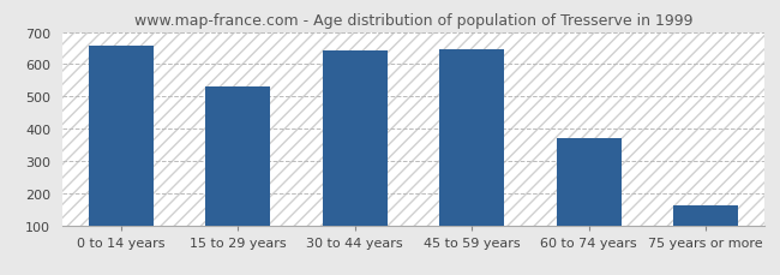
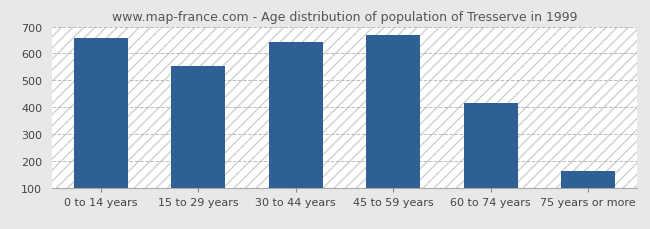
15 to 29 years: 530 -> 555
45 to 59 years: 648 -> 670
60 to 74 years: 369 -> 415
